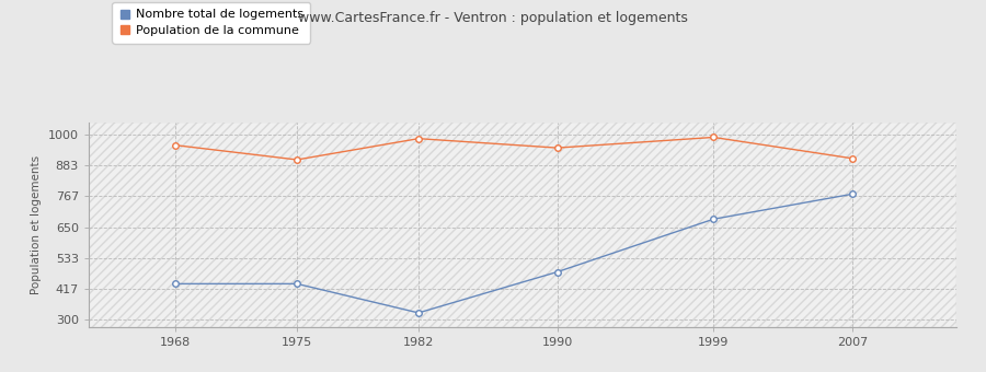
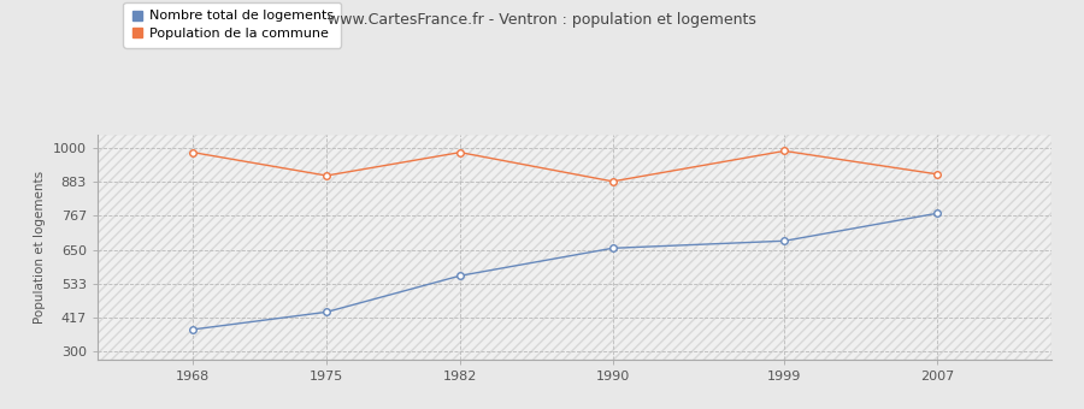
Nombre total de logements/1968: 435 -> 375
Population de la commune/1968: 960 -> 985
Nombre total de logements/1982: 325 -> 560
Nombre total de logements/1990: 480 -> 655
Population de la commune/1990: 950 -> 885
